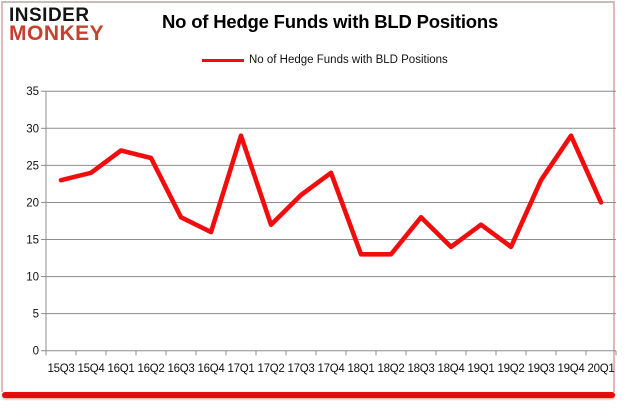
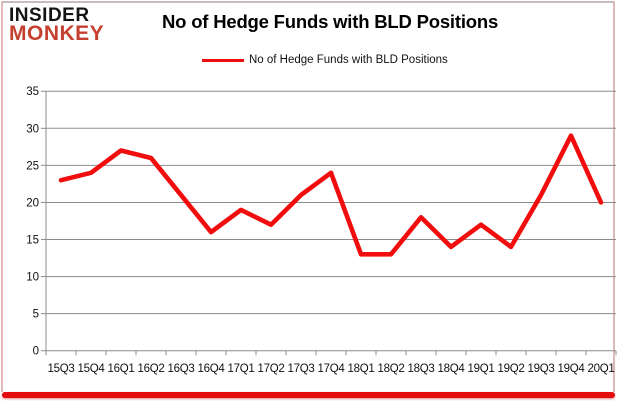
16Q3: 18 -> 21
17Q1: 29 -> 19
19Q3: 23 -> 21
